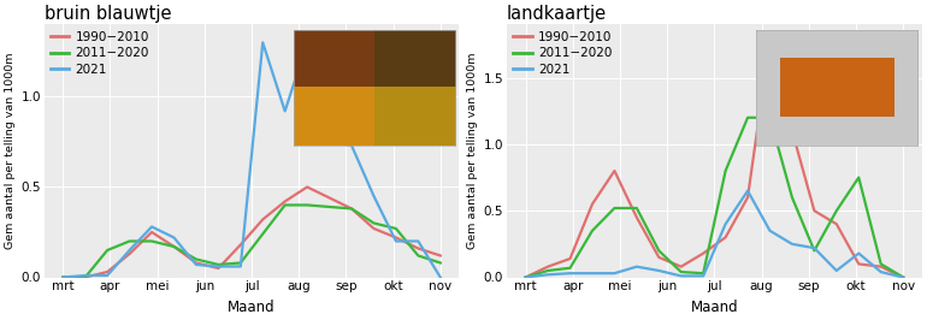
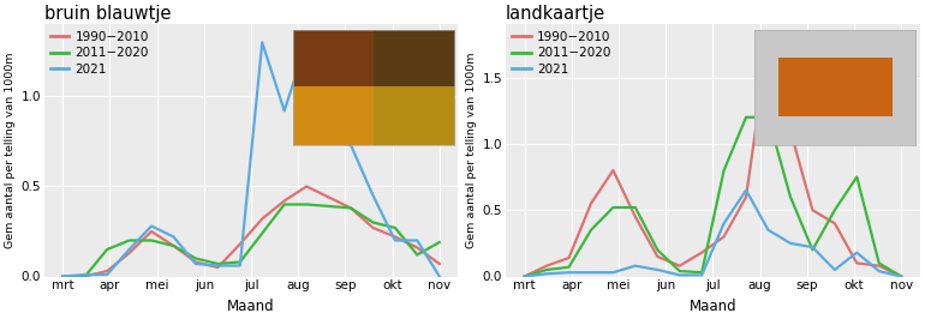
bruin blauwtje/1990−2010/nov: 0.12 -> 0.07
bruin blauwtje/2011−2020/nov: 0.08 -> 0.19
